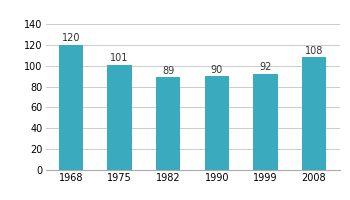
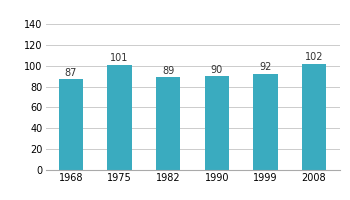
1968: 120 -> 87
2008: 108 -> 102
